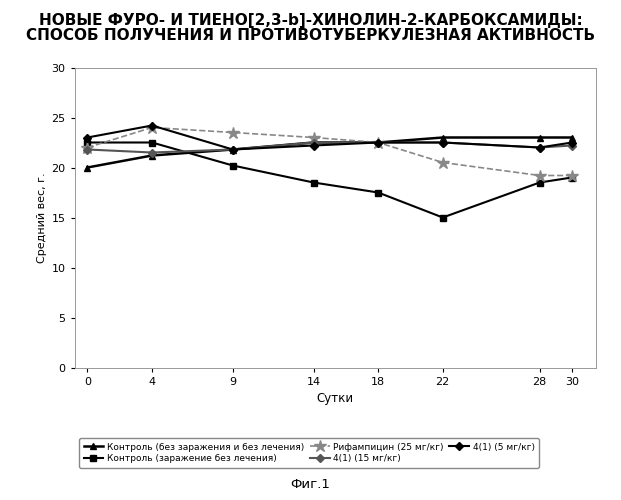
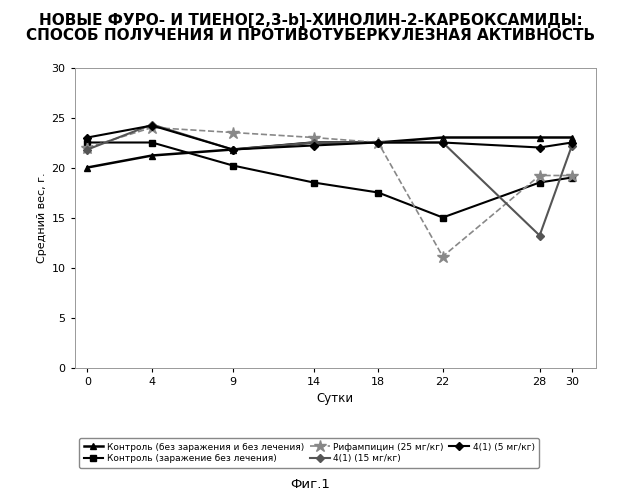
4(1) (15 мг/кг)/4: 21.5 -> 24.3
Рифампицин (25 мг/кг)/22: 20.5 -> 11.1
4(1) (15 мг/кг)/28: 22.0 -> 13.2
